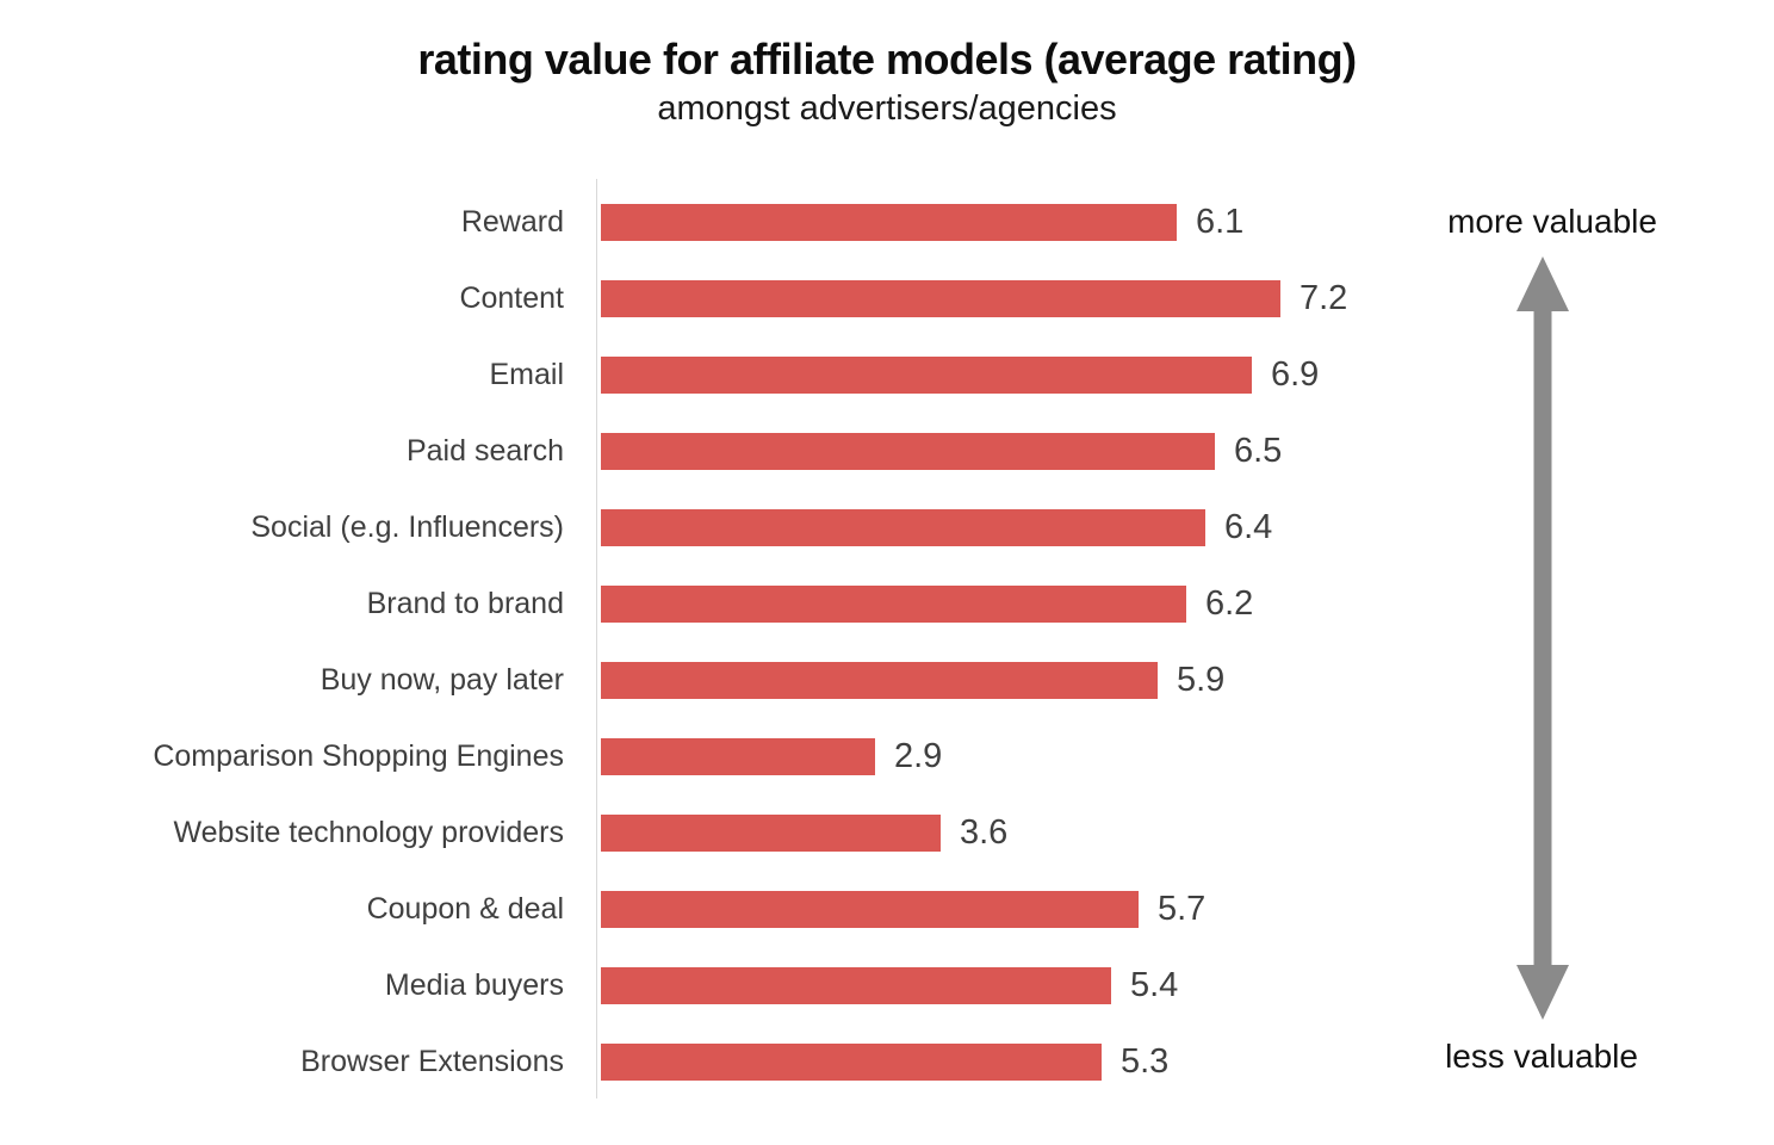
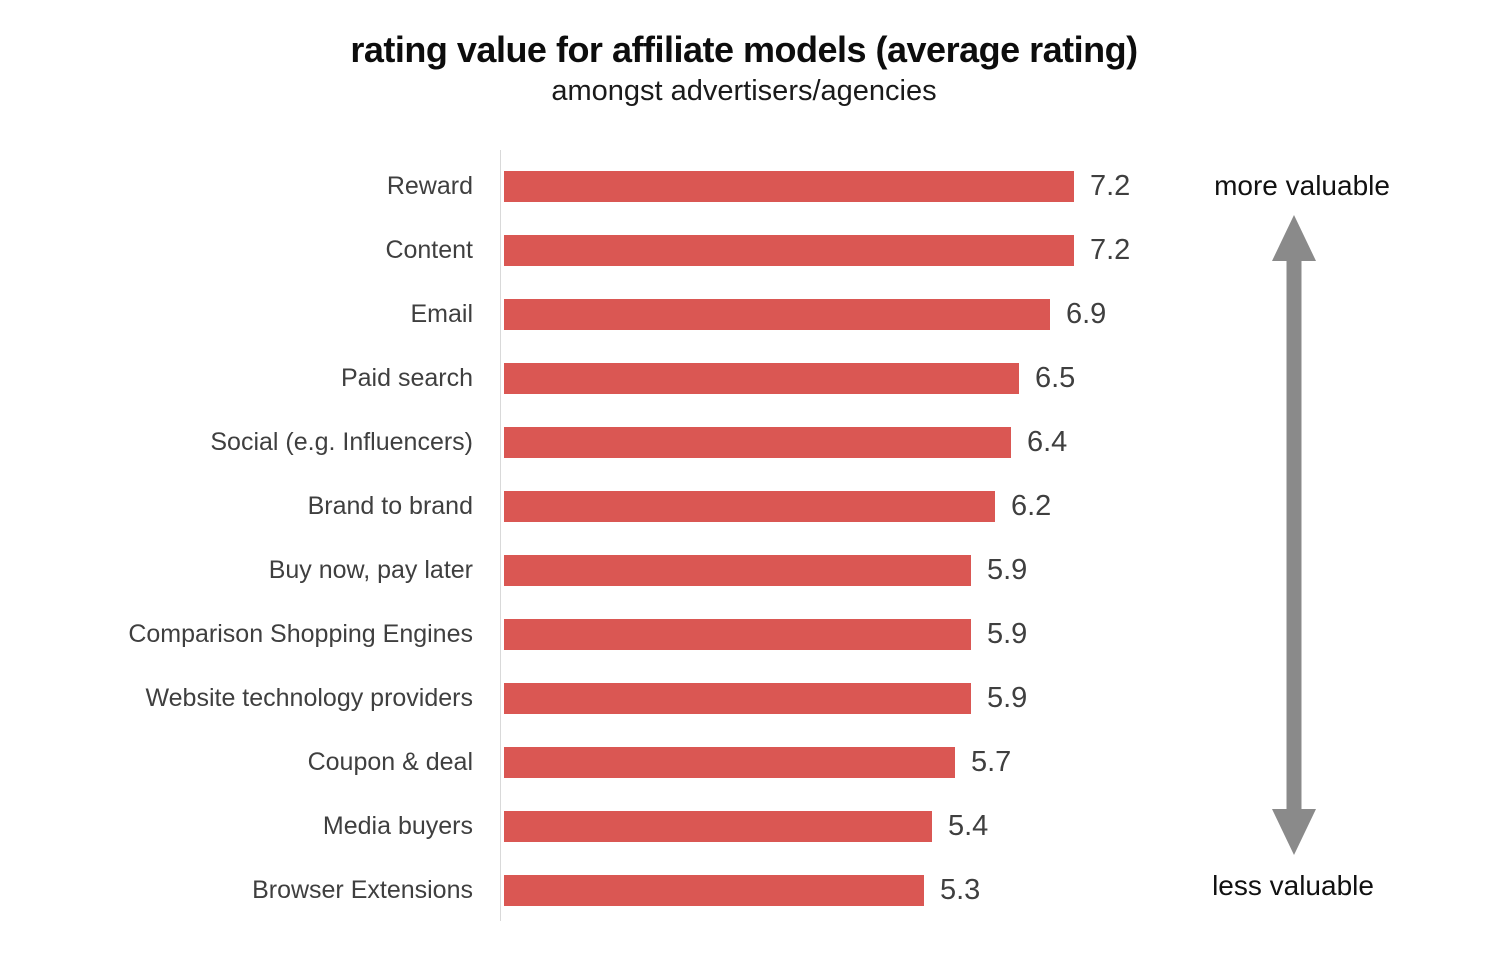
Reward: 6.1 -> 7.2
Comparison Shopping Engines: 2.9 -> 5.9
Website technology providers: 3.6 -> 5.9
